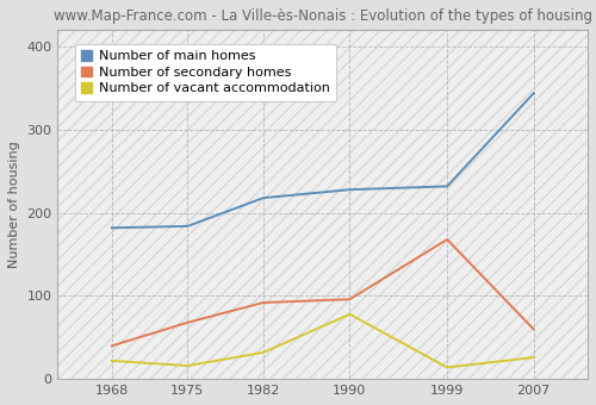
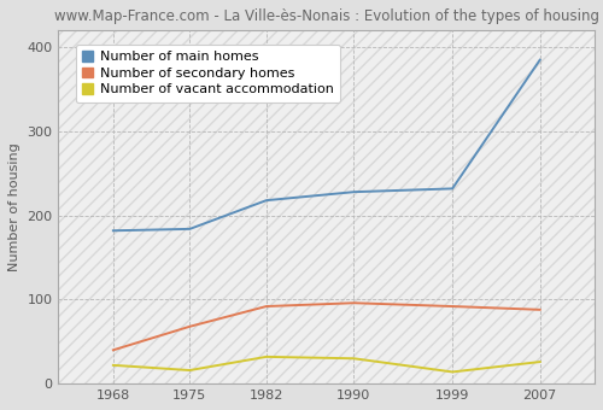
Number of vacant accommodation/1990: 78 -> 30
Number of secondary homes/1999: 168 -> 92
Number of main homes/2007: 344 -> 385
Number of secondary homes/2007: 60 -> 88
